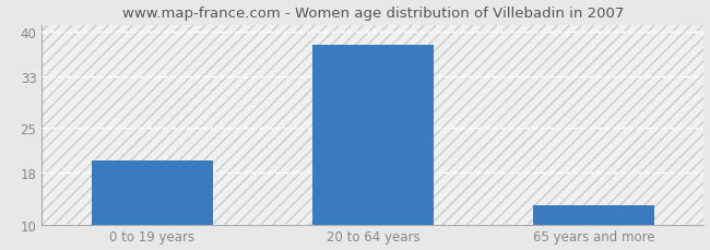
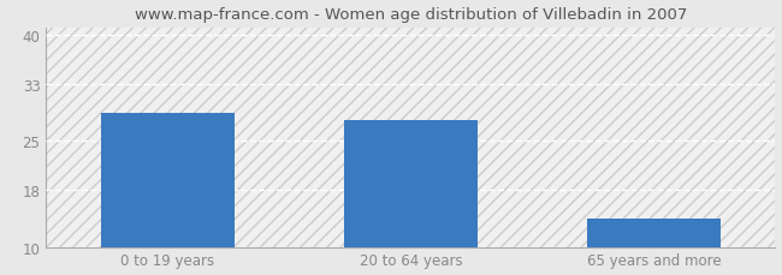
0 to 19 years: 20 -> 29
20 to 64 years: 38 -> 28
65 years and more: 13 -> 14
